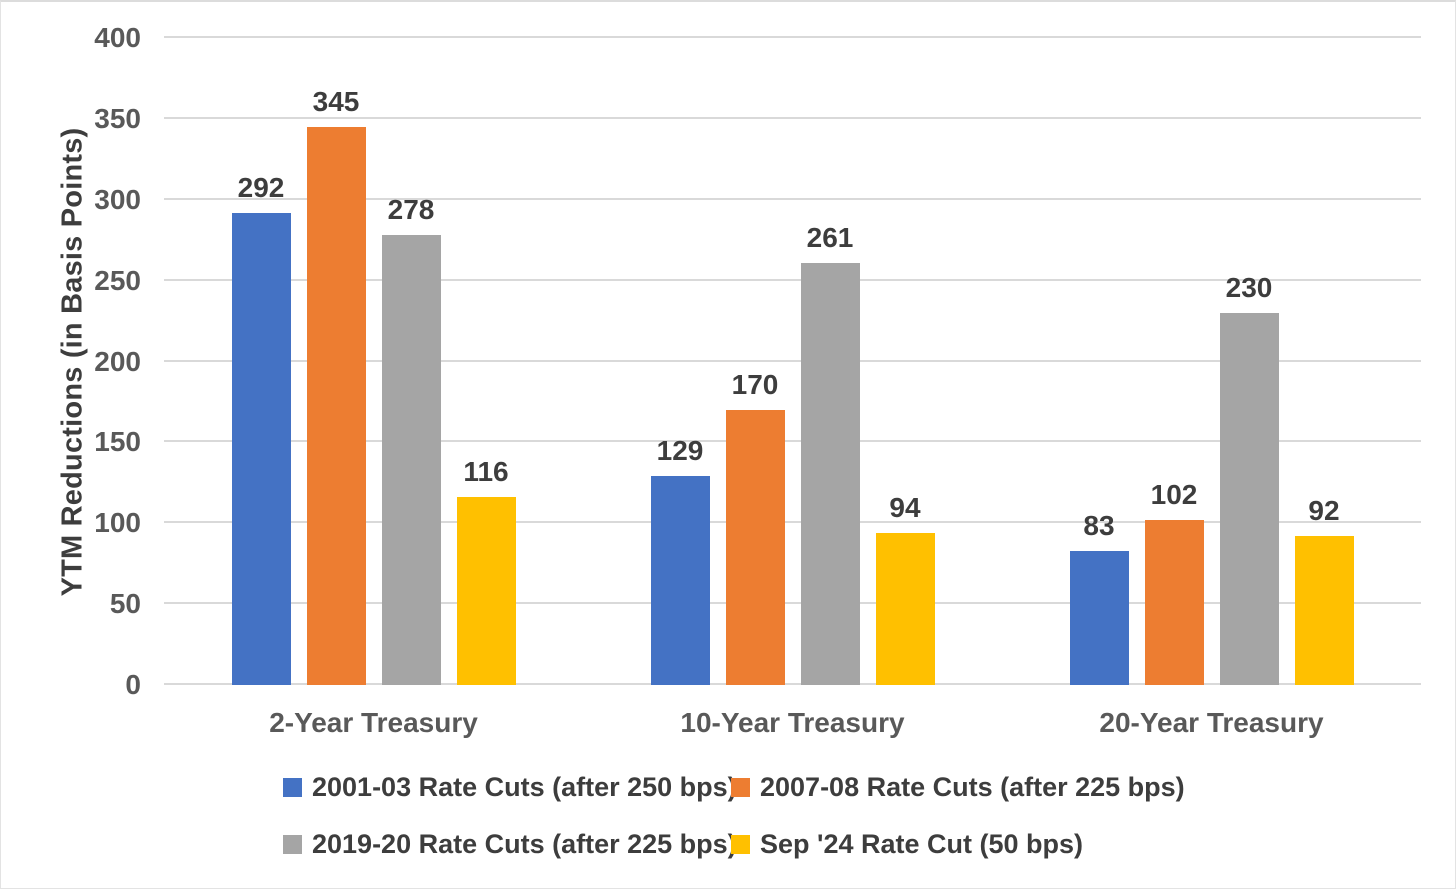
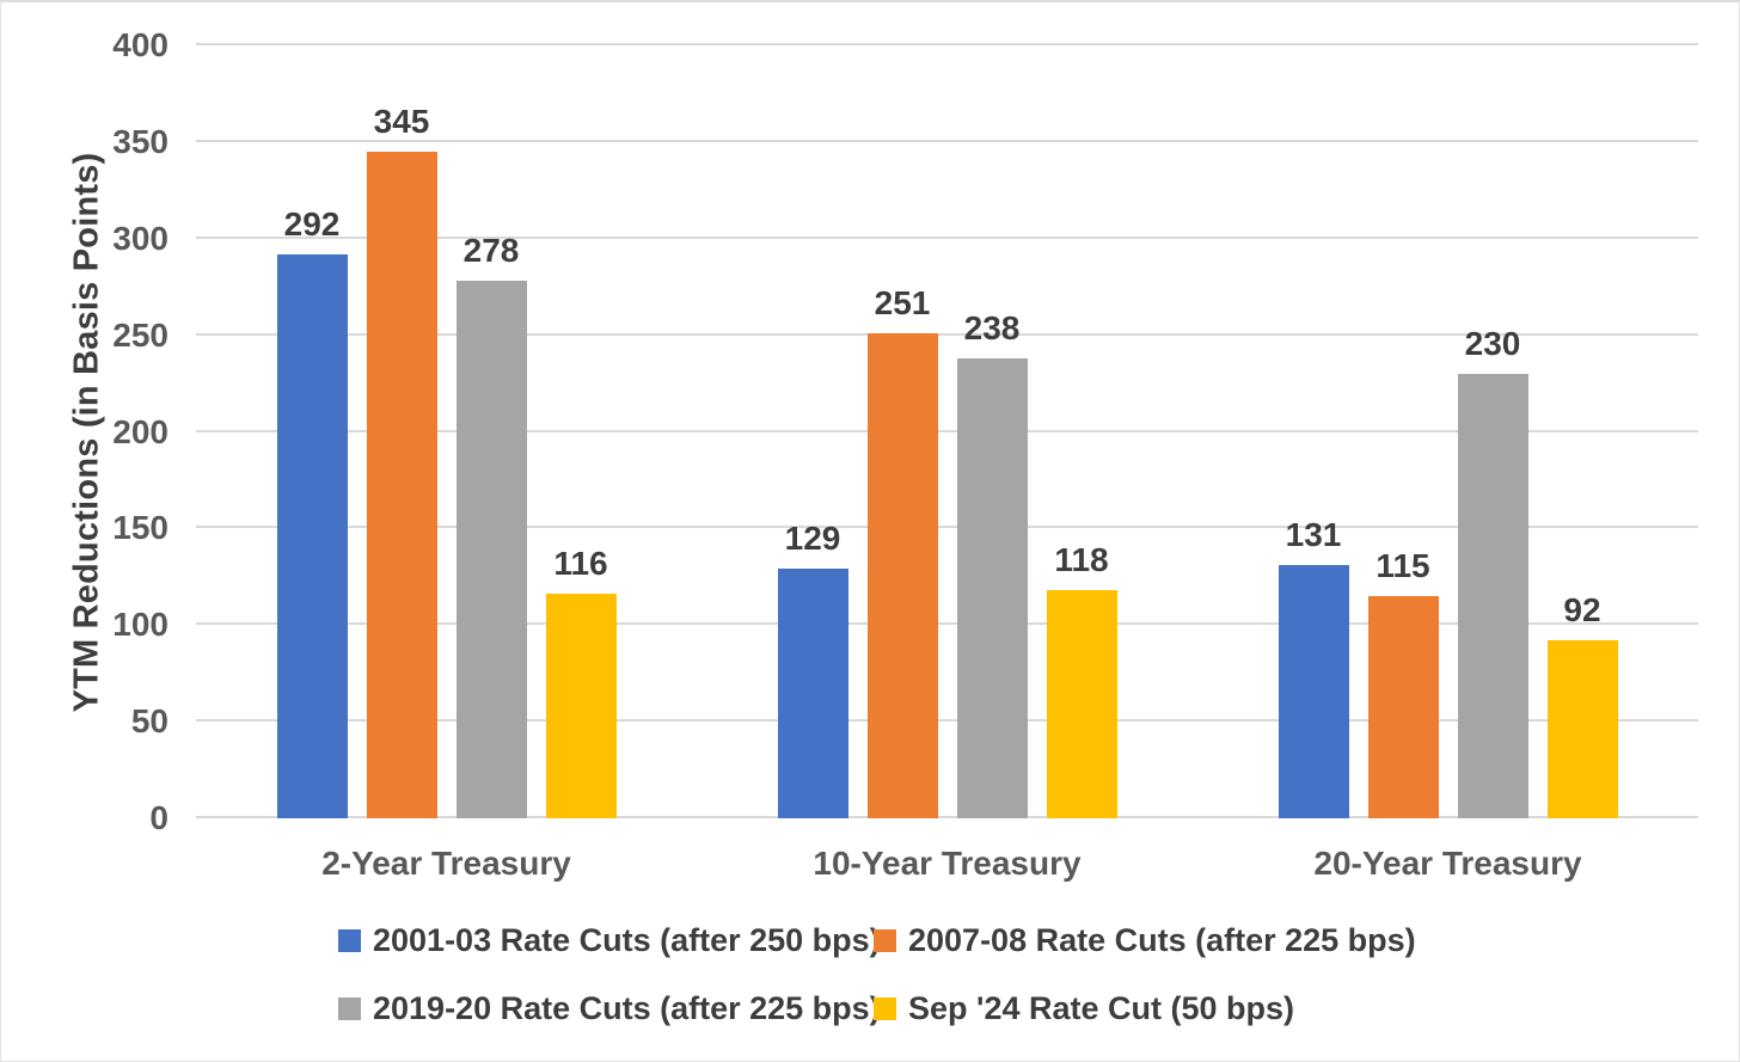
2007-08 Rate Cuts (after 225 bps)/10-Year Treasury: 170 -> 251
2019-20 Rate Cuts (after 225 bps)/10-Year Treasury: 261 -> 238
Sep '24 Rate Cut (50 bps)/10-Year Treasury: 94 -> 118
2001-03 Rate Cuts (after 250 bps)/20-Year Treasury: 83 -> 131
2007-08 Rate Cuts (after 225 bps)/20-Year Treasury: 102 -> 115
